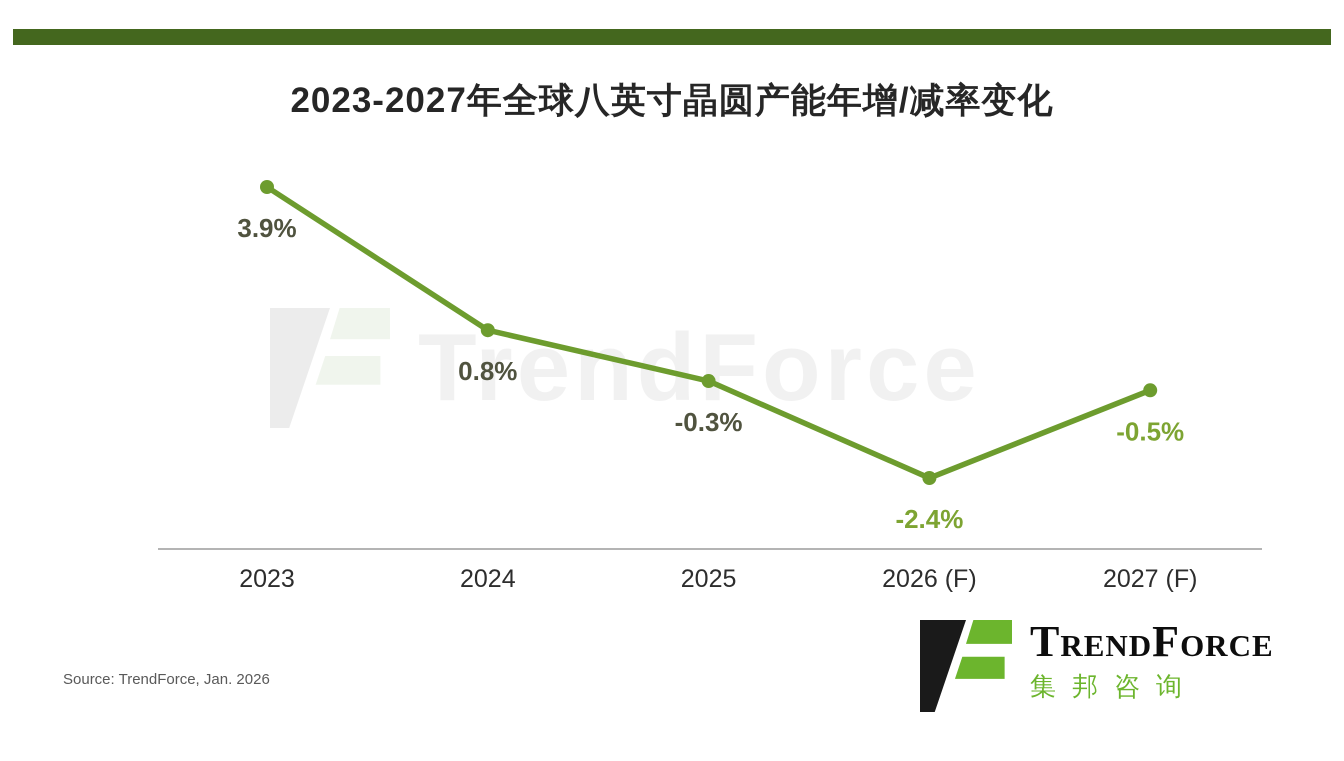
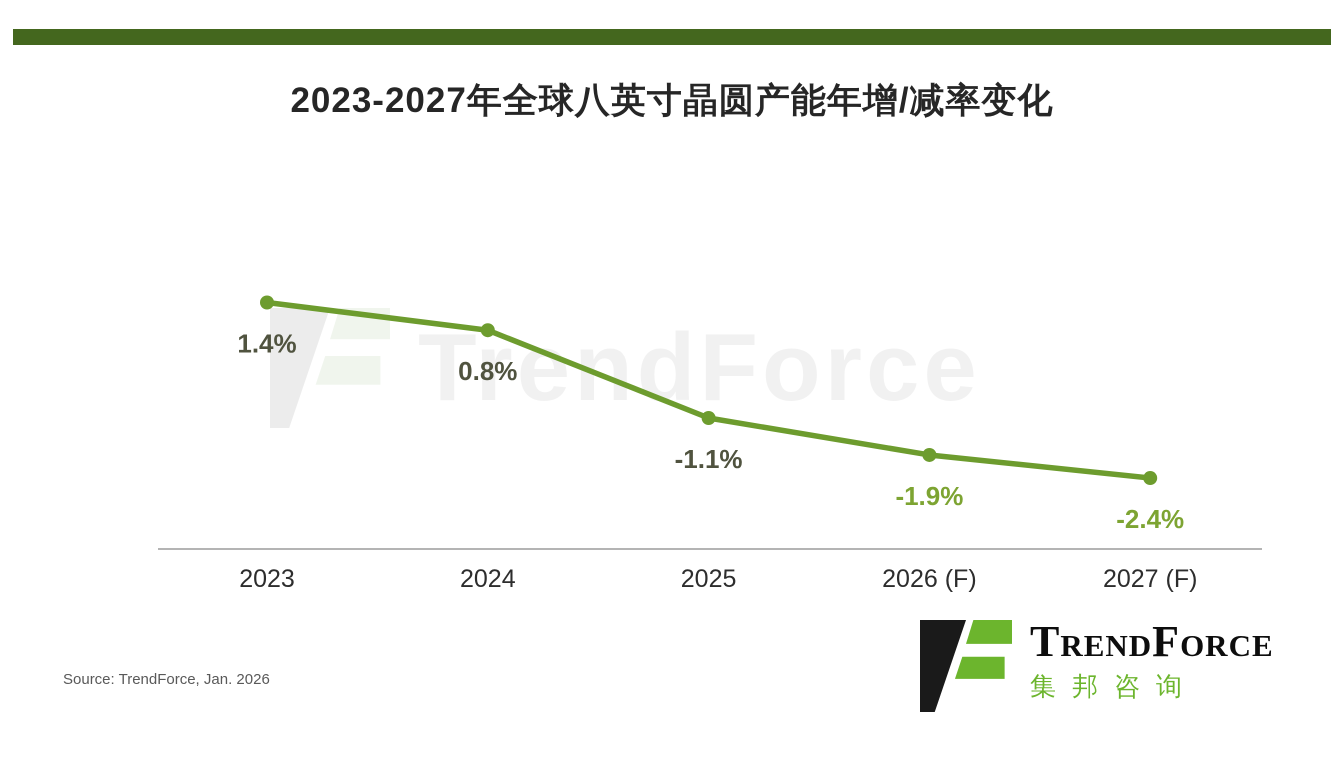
2023: 3.9% -> 1.4%
2025: -0.3% -> -1.1%
2026 (F): -2.4% -> -1.9%
2027 (F): -0.5% -> -2.4%
